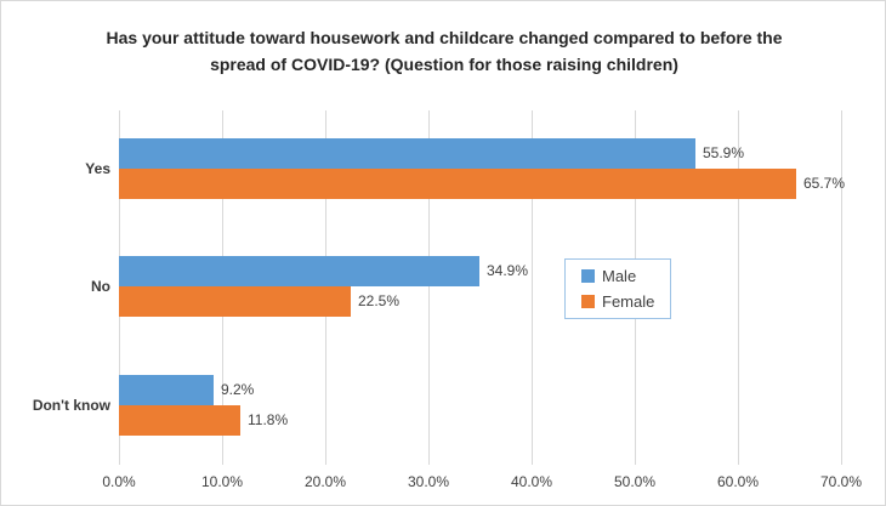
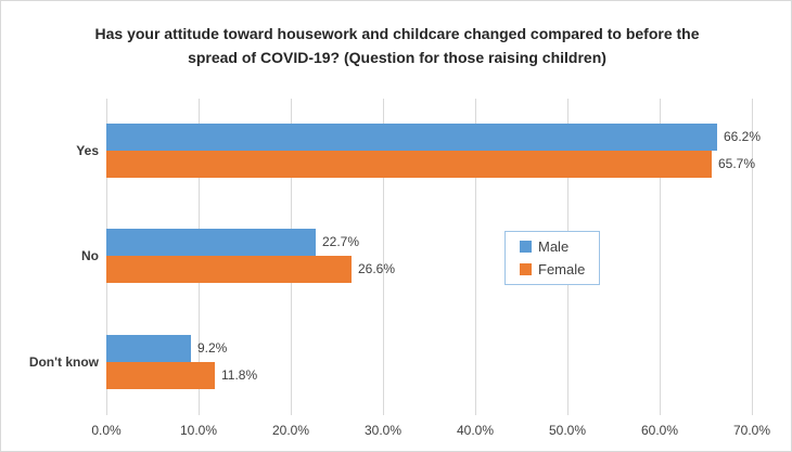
Male/Yes: 55.9% -> 66.2%
Male/No: 34.9% -> 22.7%
Female/No: 22.5% -> 26.6%
